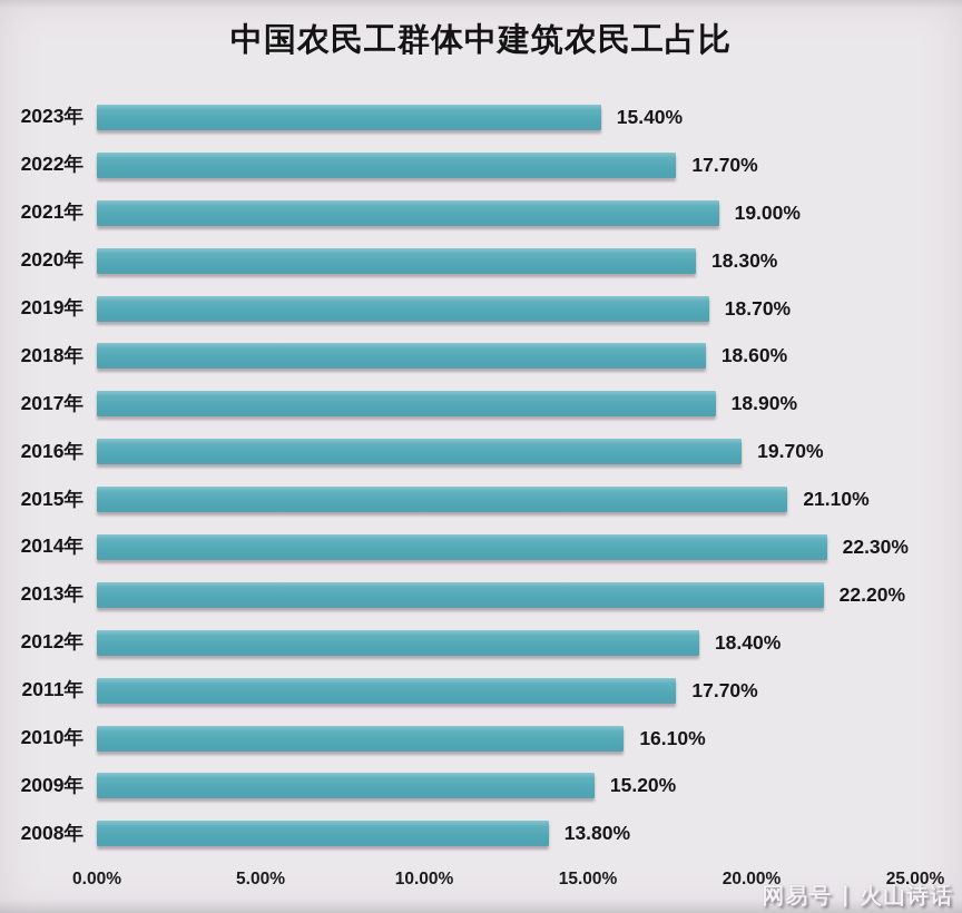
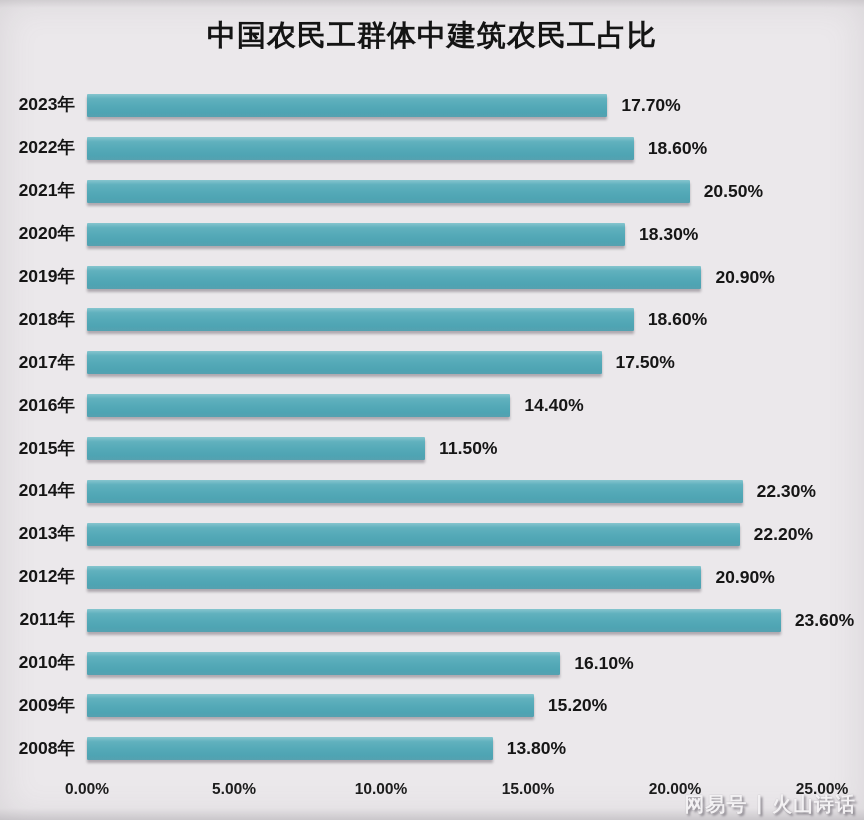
2023年: 15.40% -> 17.70%
2022年: 17.70% -> 18.60%
2021年: 19.00% -> 20.50%
2019年: 18.70% -> 20.90%
2017年: 18.90% -> 17.50%
2016年: 19.70% -> 14.40%
2015年: 21.10% -> 11.50%
2012年: 18.40% -> 20.90%
2011年: 17.70% -> 23.60%
